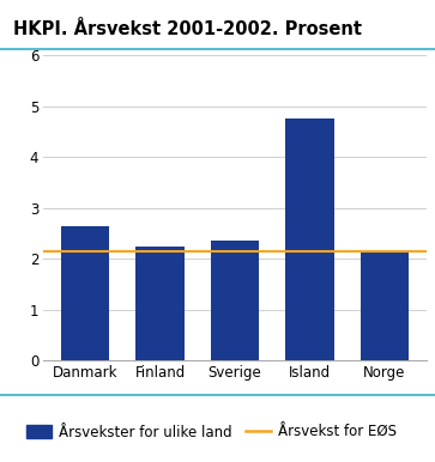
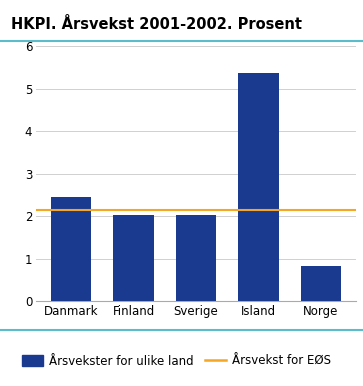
Danmark: 2.65 -> 2.45
Finland: 2.25 -> 2.02
Sverige: 2.35 -> 2.02
Island: 4.75 -> 5.37
Norge: 2.15 -> 0.82
